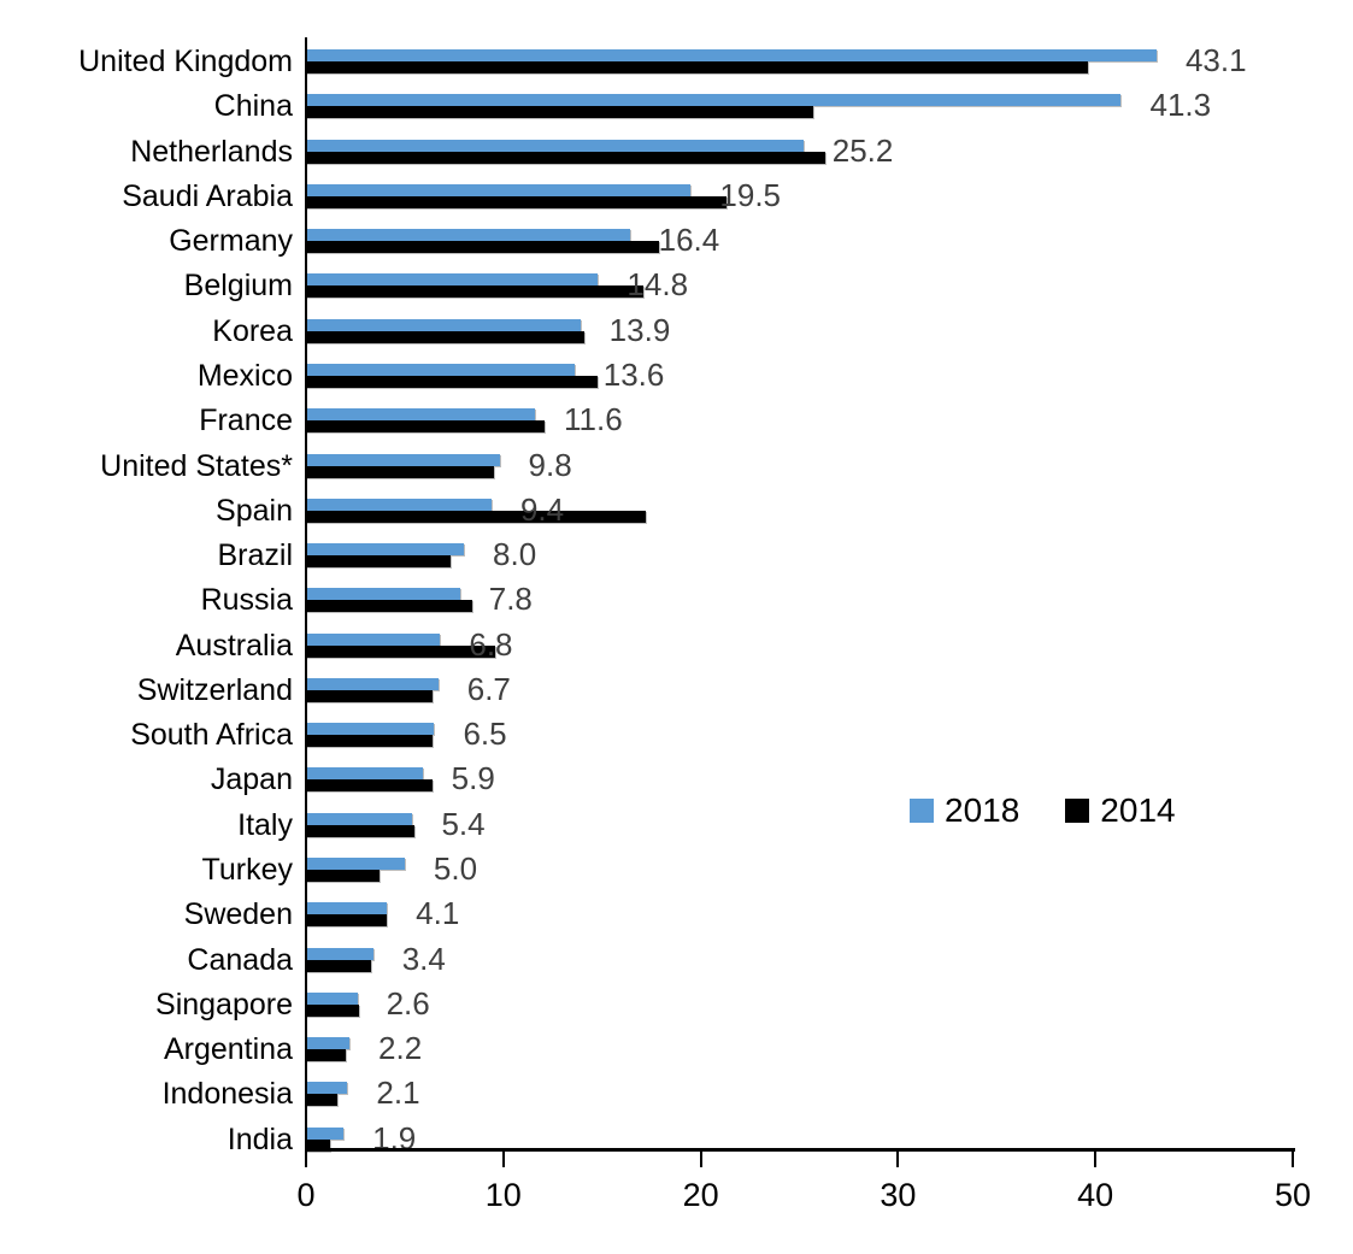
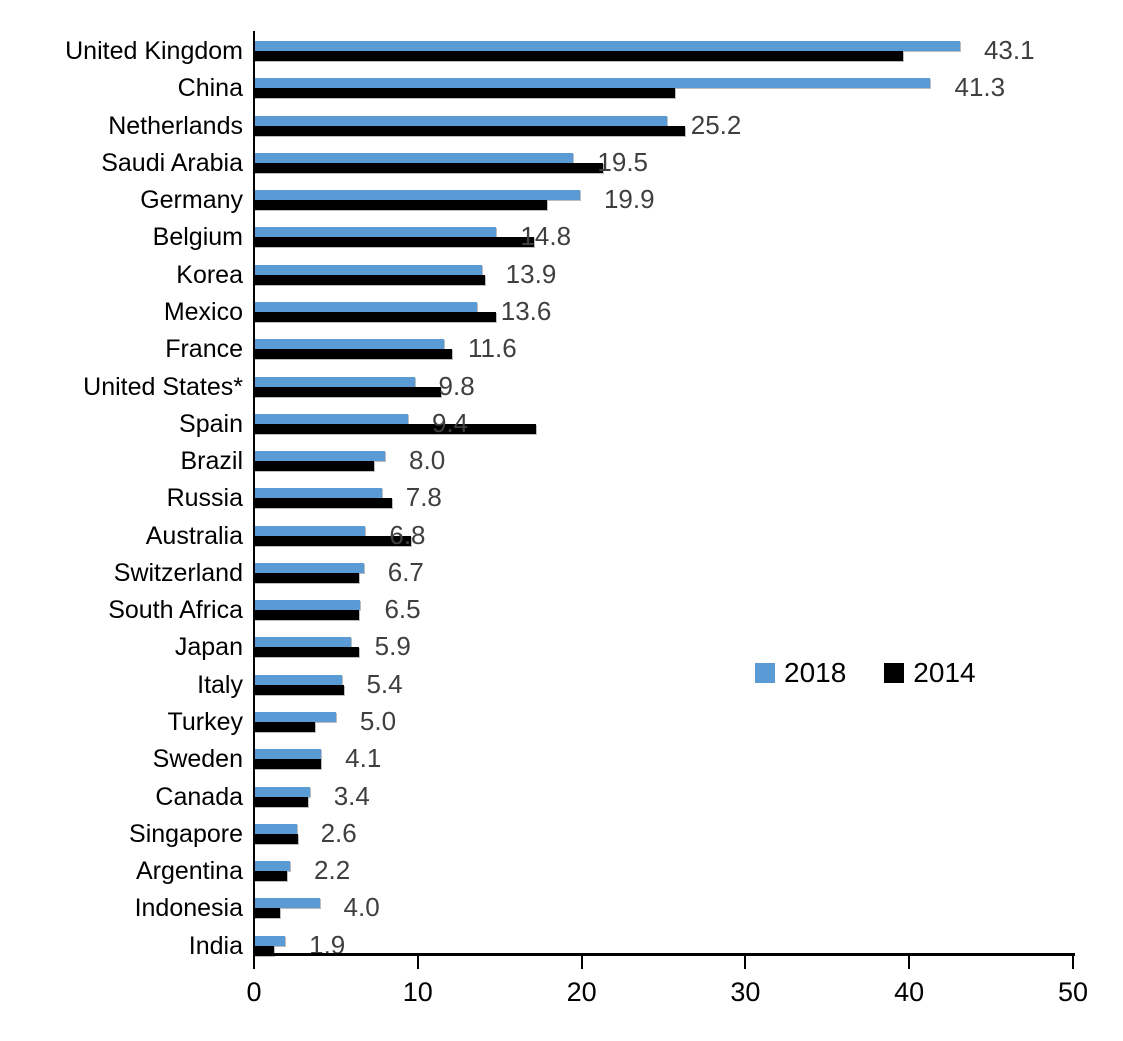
2018/Germany: 16.4 -> 19.9
2014/United States*: 9.5 -> 11.4
2018/Indonesia: 2.1 -> 4.0
